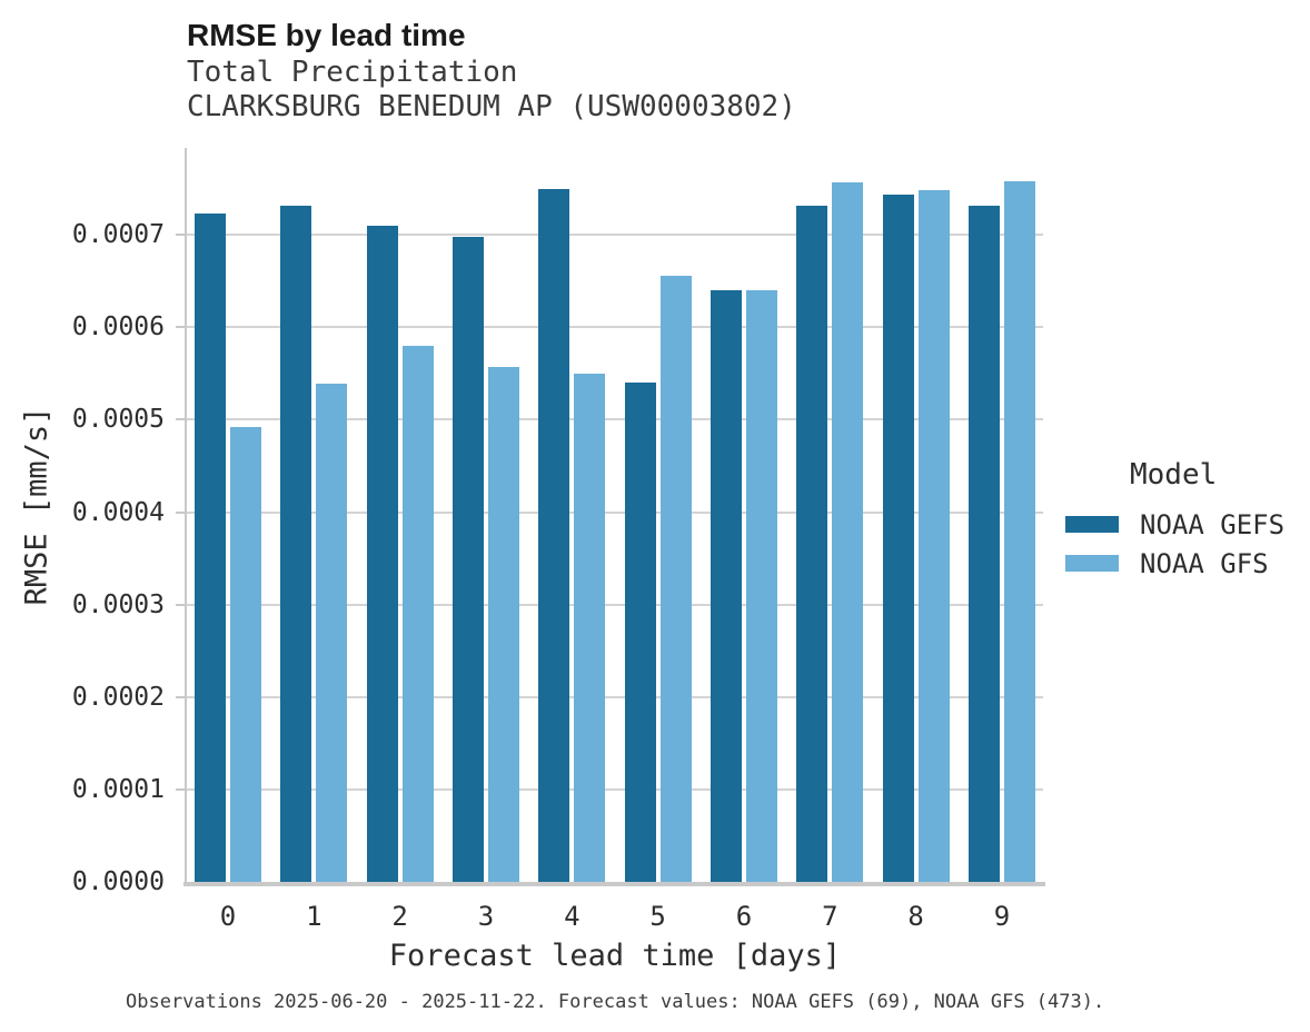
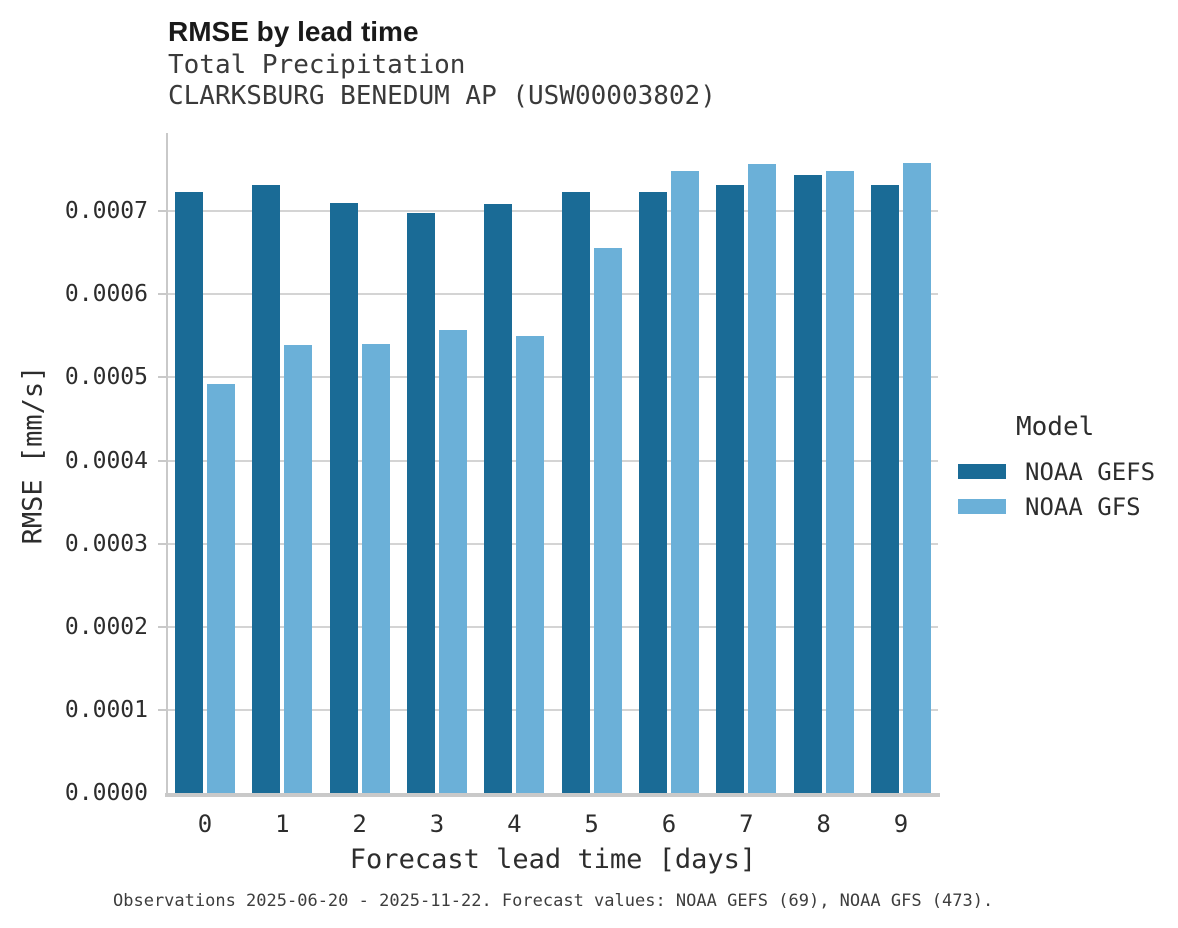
NOAA GFS/2: 0.00058 -> 0.00054
NOAA GEFS/4: 0.00075 -> 0.00071
NOAA GEFS/5: 0.00054 -> 0.00072
NOAA GEFS/6: 0.00064 -> 0.00072
NOAA GFS/6: 0.00064 -> 0.00075
